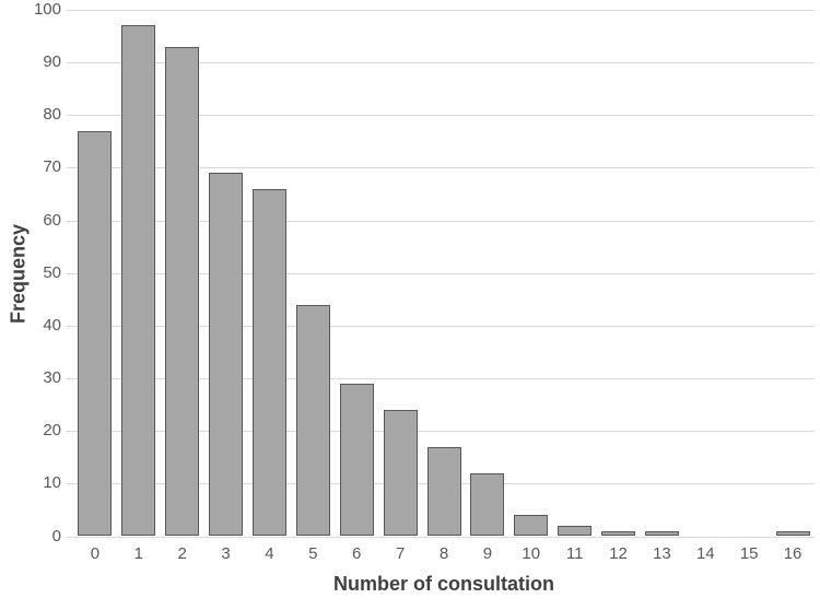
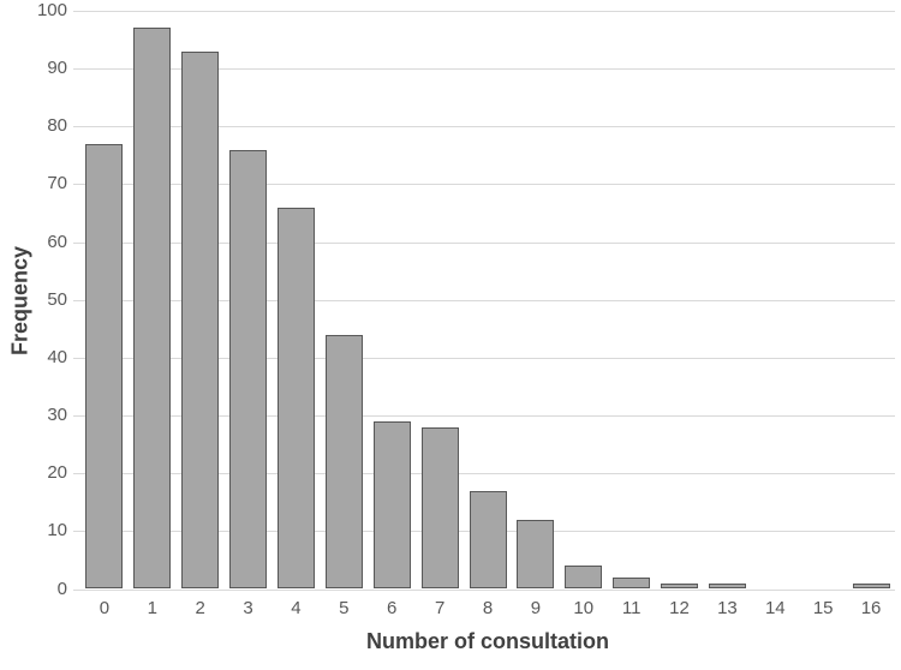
3: 69 -> 76
7: 24 -> 28
